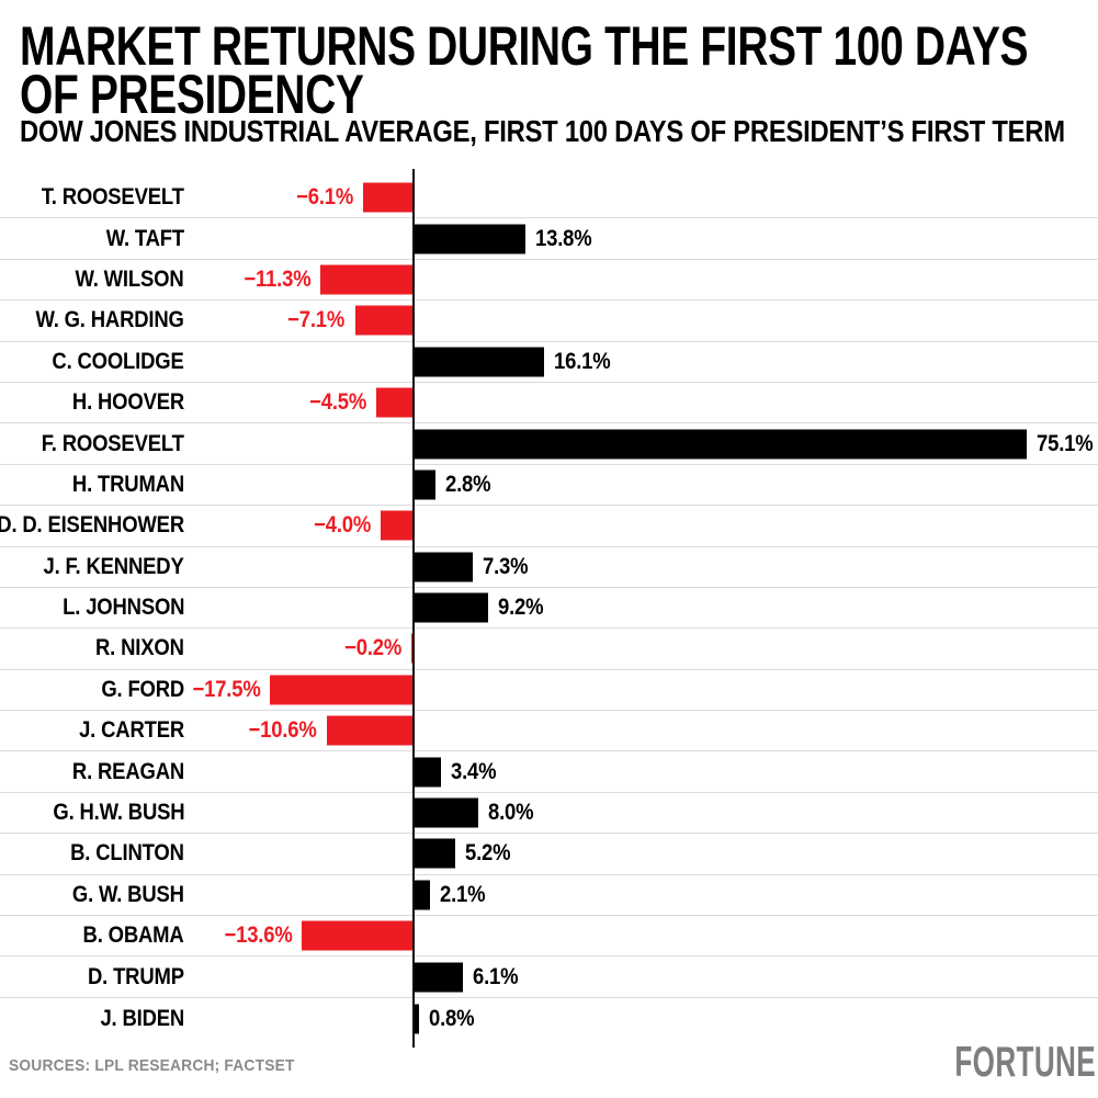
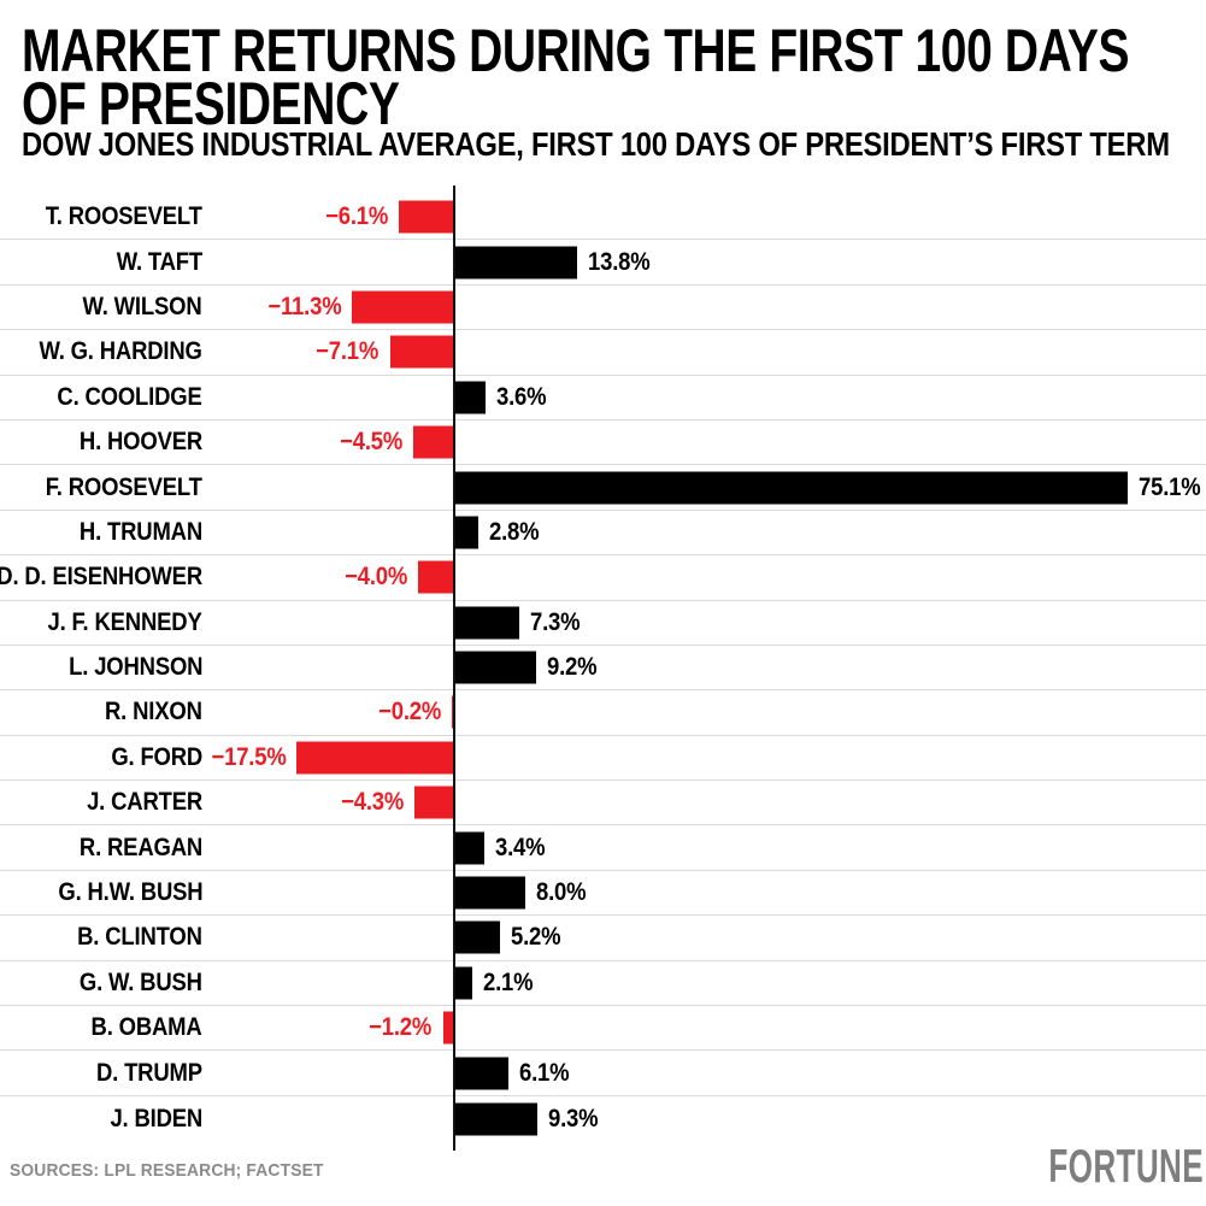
C. COOLIDGE: 16.1% -> 3.6%
J. CARTER: −10.6% -> −4.3%
B. OBAMA: −13.6% -> −1.2%
J. BIDEN: 0.8% -> 9.3%
